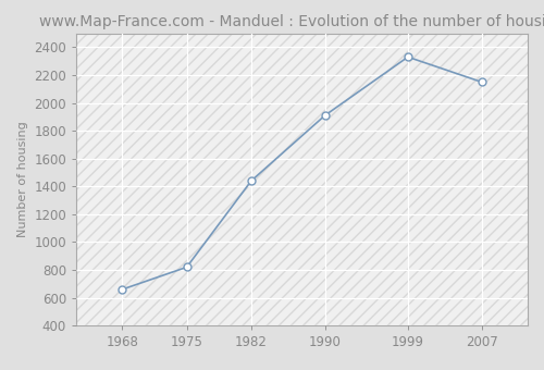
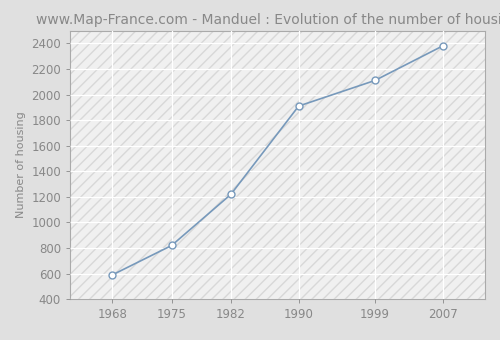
1968: 660 -> 590
1982: 1440 -> 1220
1999: 2330 -> 2110
2007: 2150 -> 2380
